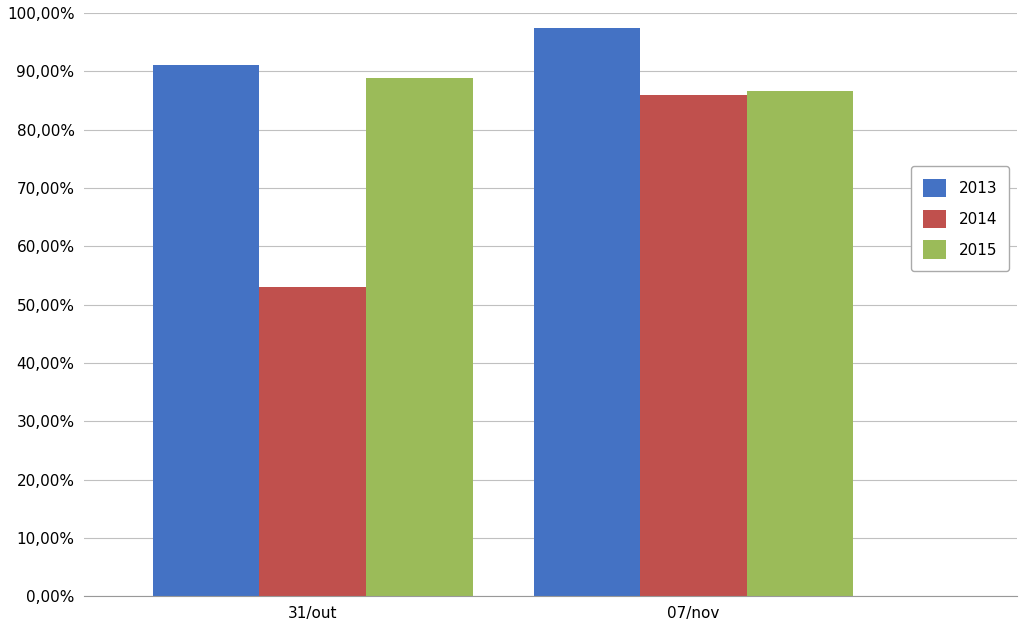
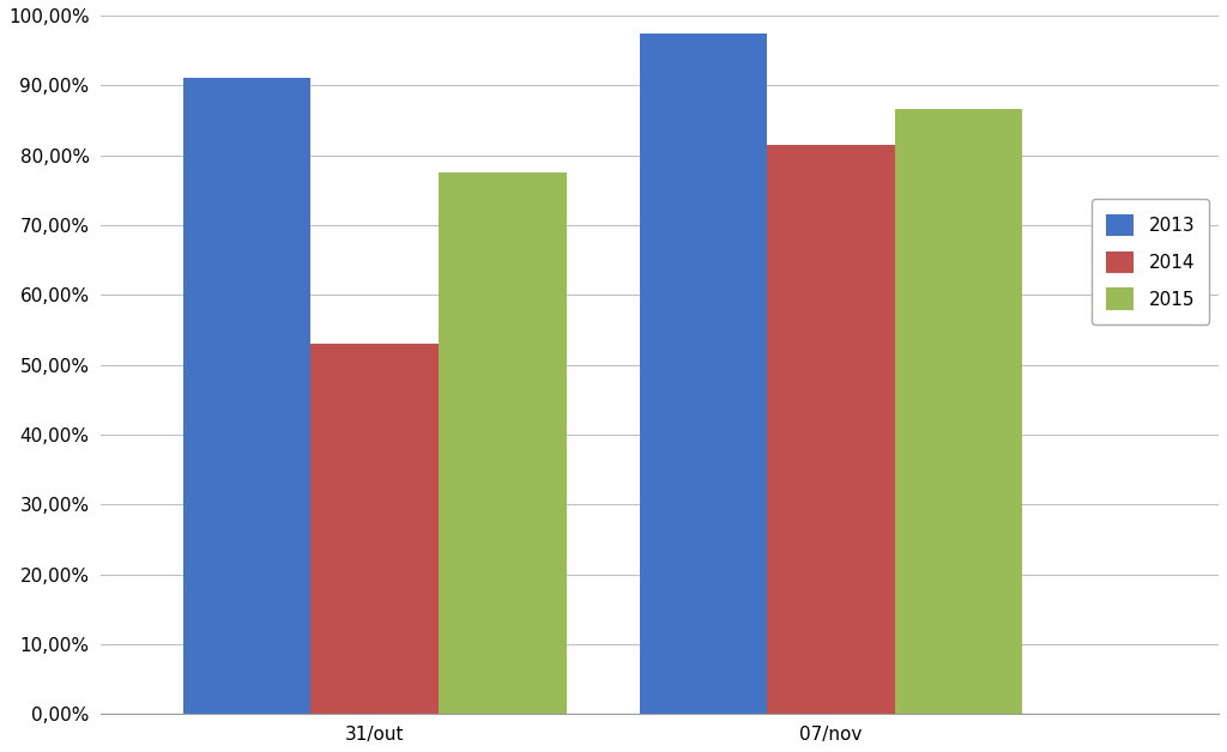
2015/31/out: 88,8% -> 77,5%
2014/07/nov: 86,0% -> 81,5%
